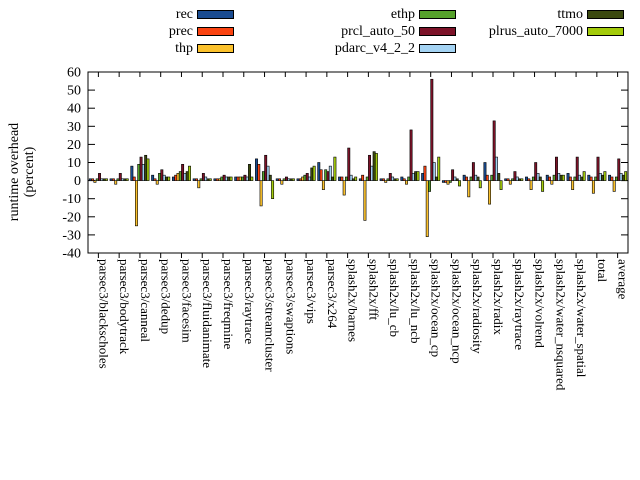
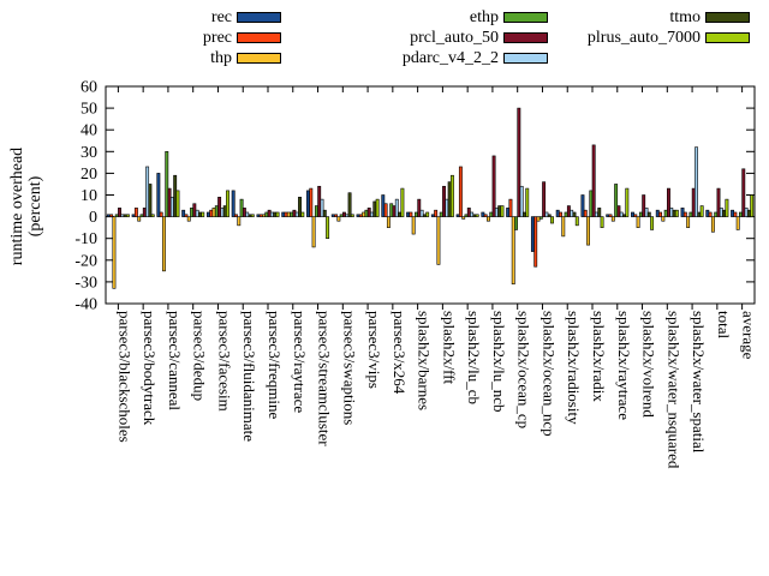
thp/parsec3/blackscholes: -1 -> -33
prec/parsec3/bodytrack: 1 -> 4
pdarc_v4_2_2/parsec3/bodytrack: 1 -> 23
ttmo/parsec3/bodytrack: 1 -> 15
rec/parsec3/canneal: 8 -> 20
ethp/parsec3/canneal: 9 -> 30
ttmo/parsec3/canneal: 14 -> 19
plrus_auto_7000/parsec3/facesim: 8 -> 12
rec/parsec3/fluidanimate: 1 -> 12
ethp/parsec3/fluidanimate: 1 -> 8
prec/parsec3/streamcluster: 9 -> 13
ttmo/parsec3/swaptions: 1 -> 11
prcl_auto_50/splash2x/barnes: 18 -> 8
plrus_auto_7000/splash2x/fft: 15 -> 19
prec/splash2x/lu_cb: 1 -> 23
prcl_auto_50/splash2x/ocean_cp: 56 -> 50
pdarc_v4_2_2/splash2x/ocean_cp: 10 -> 14
rec/splash2x/ocean_ncp: -1 -> -16
prec/splash2x/ocean_ncp: -1 -> -23
prcl_auto_50/splash2x/ocean_ncp: 6 -> 16
prcl_auto_50/splash2x/radiosity: 10 -> 5
ethp/splash2x/radix: 3 -> 12
pdarc_v4_2_2/splash2x/radix: 13 -> 2
ethp/splash2x/raytrace: 1 -> 15
plrus_auto_7000/splash2x/raytrace: 1 -> 13
pdarc_v4_2_2/splash2x/water_spatial: 3 -> 32
plrus_auto_7000/total: 5 -> 8
prcl_auto_50/average: 12 -> 22
plrus_auto_7000/average: 5 -> 10
